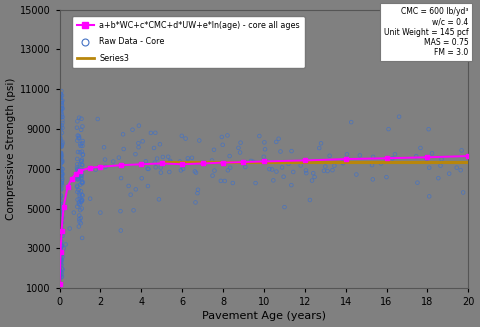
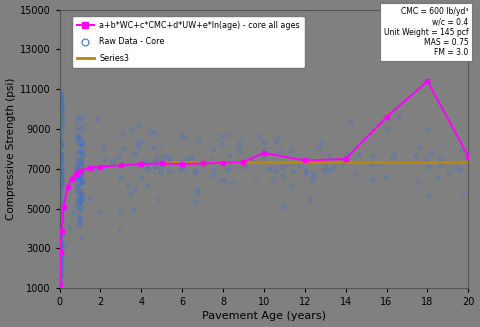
a+b*WC+c*CMC+d*UW+e*ln(age) - core all ages/10: 7400 -> 7800
a+b*WC+c*CMC+d*UW+e*ln(age) - core all ages/16: 7500 -> 9600
a+b*WC+c*CMC+d*UW+e*ln(age) - core all ages/18: 7600 -> 11400
